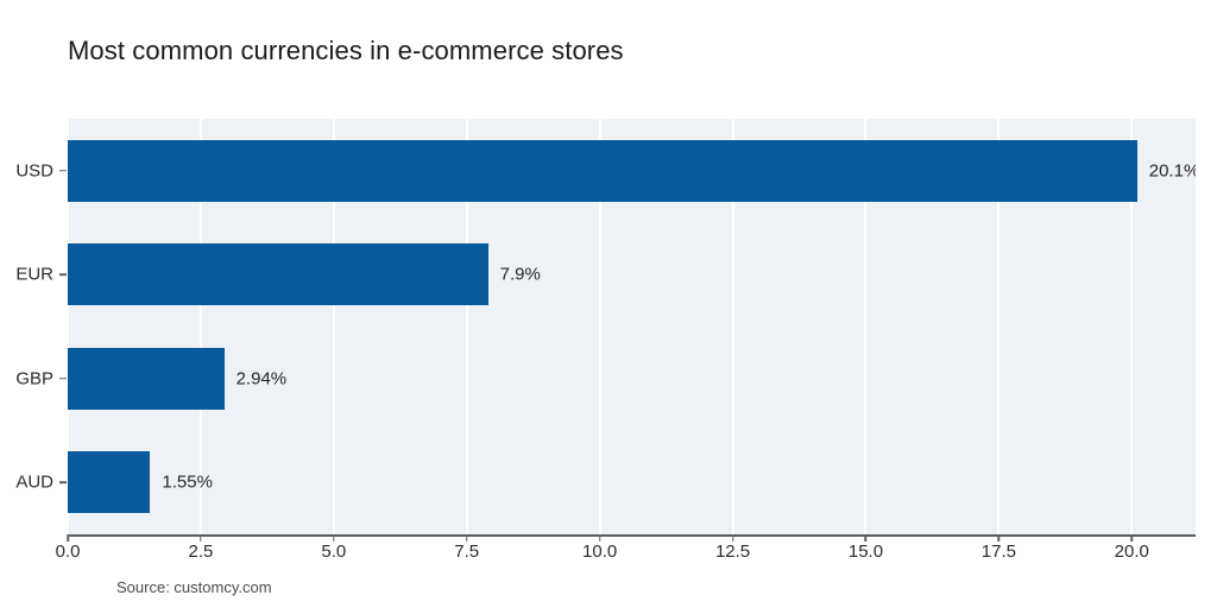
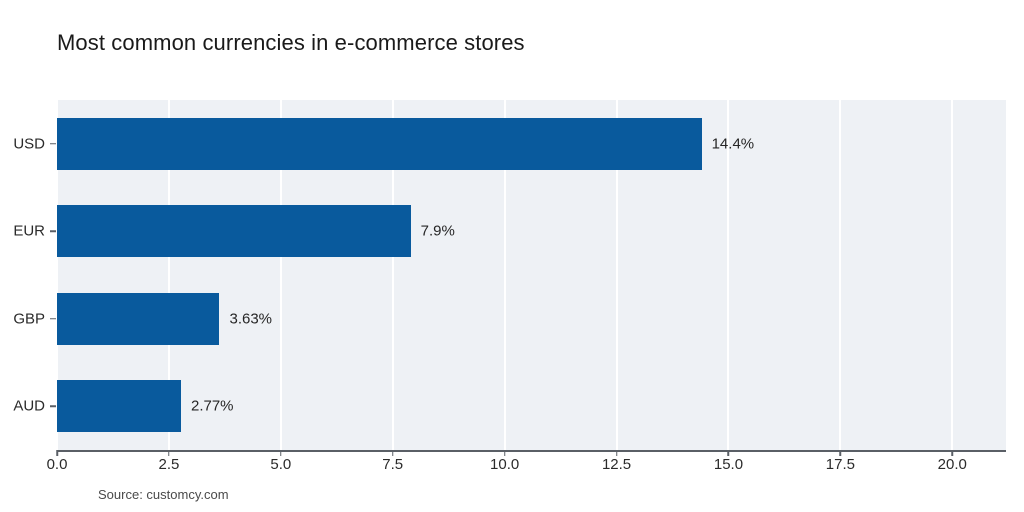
USD: 20.1% -> 14.4%
GBP: 2.94% -> 3.63%
AUD: 1.55% -> 2.77%
